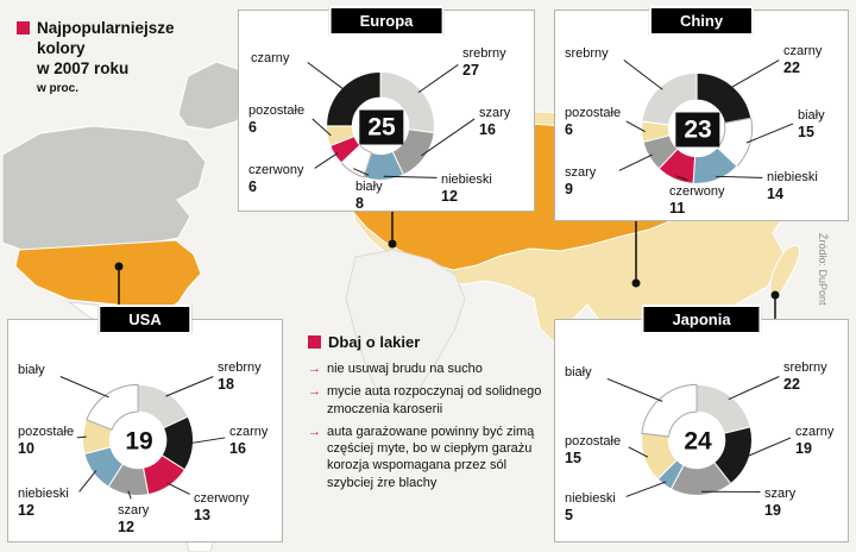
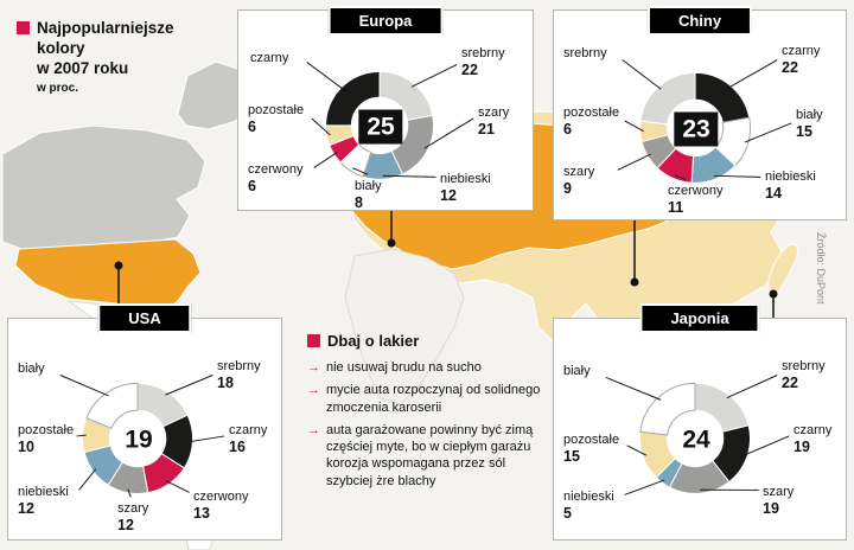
Europa/srebrny: 27 -> 22
Europa/szary: 16 -> 21
